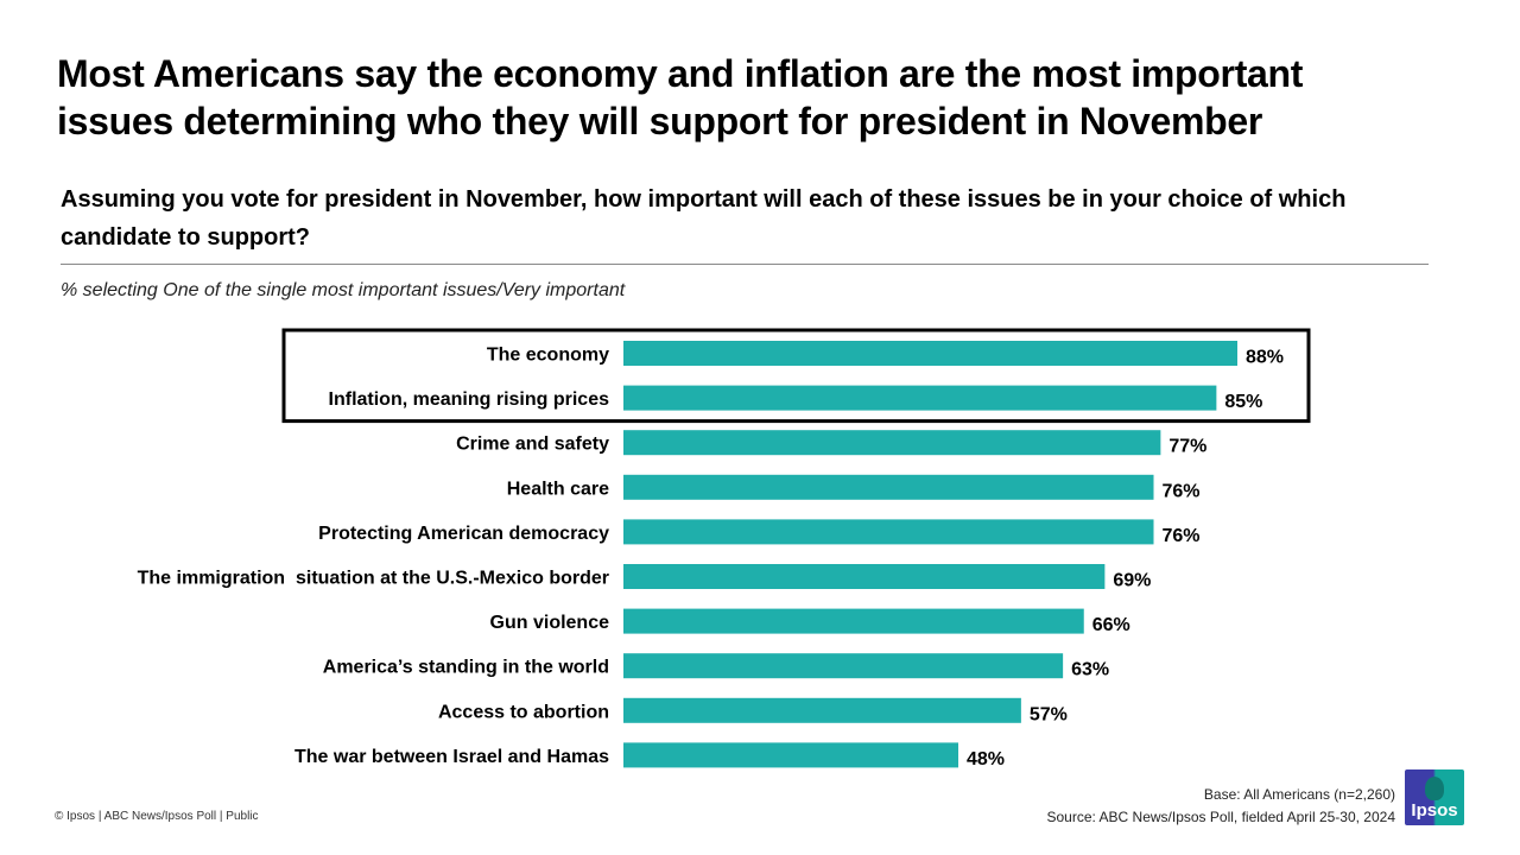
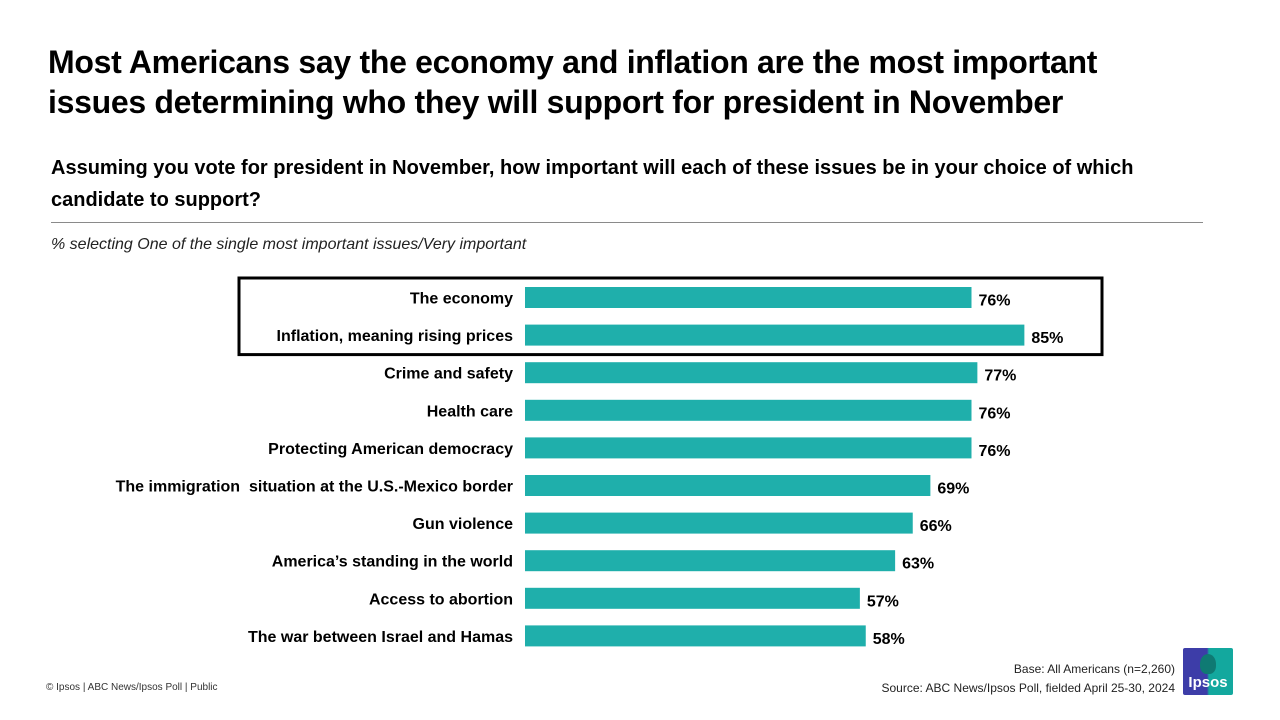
The economy: 88% -> 76%
The war between Israel and Hamas: 48% -> 58%
